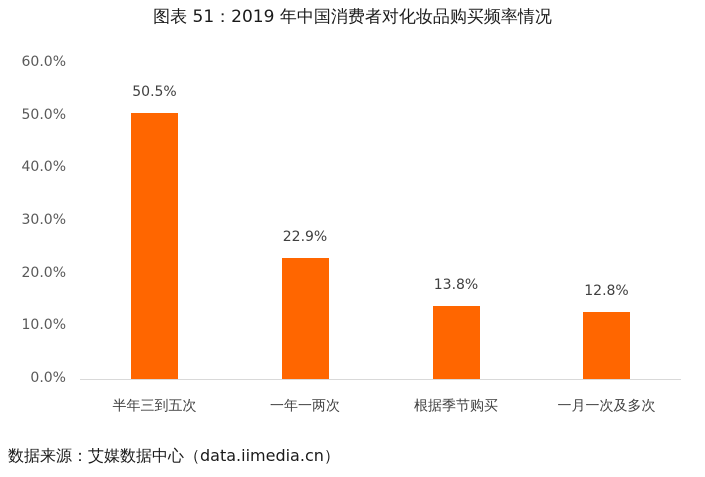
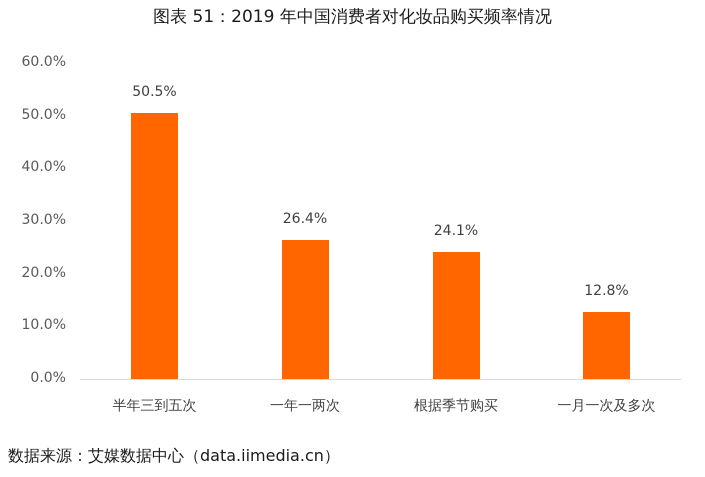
一年一两次: 22.9% -> 26.4%
根据季节购买: 13.8% -> 24.1%
